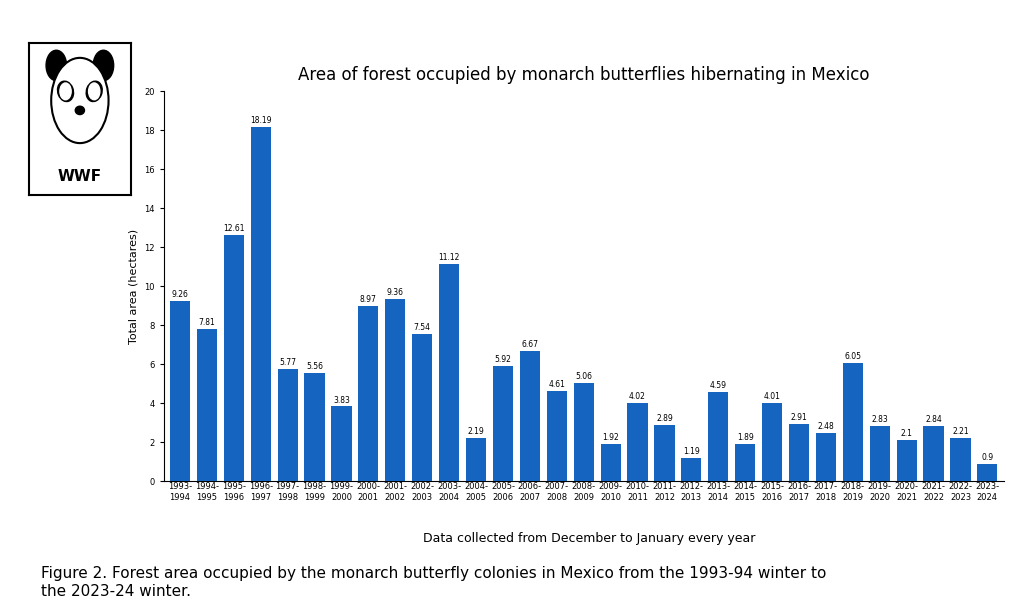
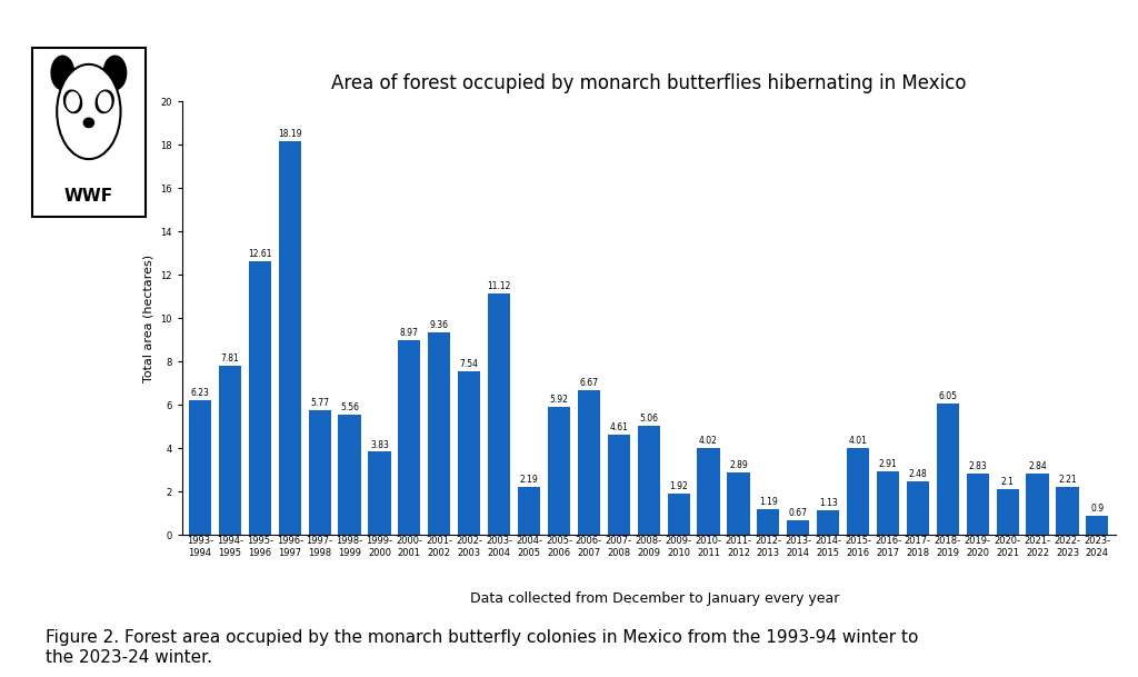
1993- 1994: 9.26 -> 6.23
2013- 2014: 4.59 -> 0.67
2014- 2015: 1.89 -> 1.13
